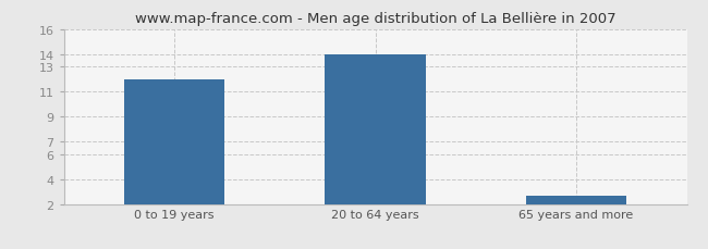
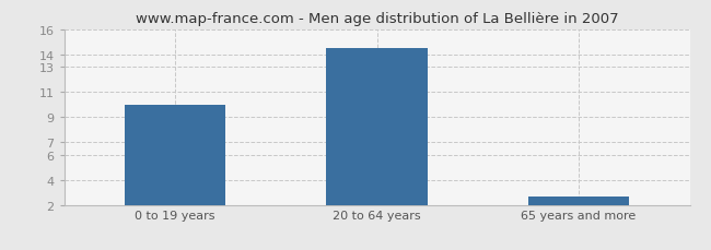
0 to 19 years: 12.0 -> 10.0
20 to 64 years: 14.0 -> 14.5
